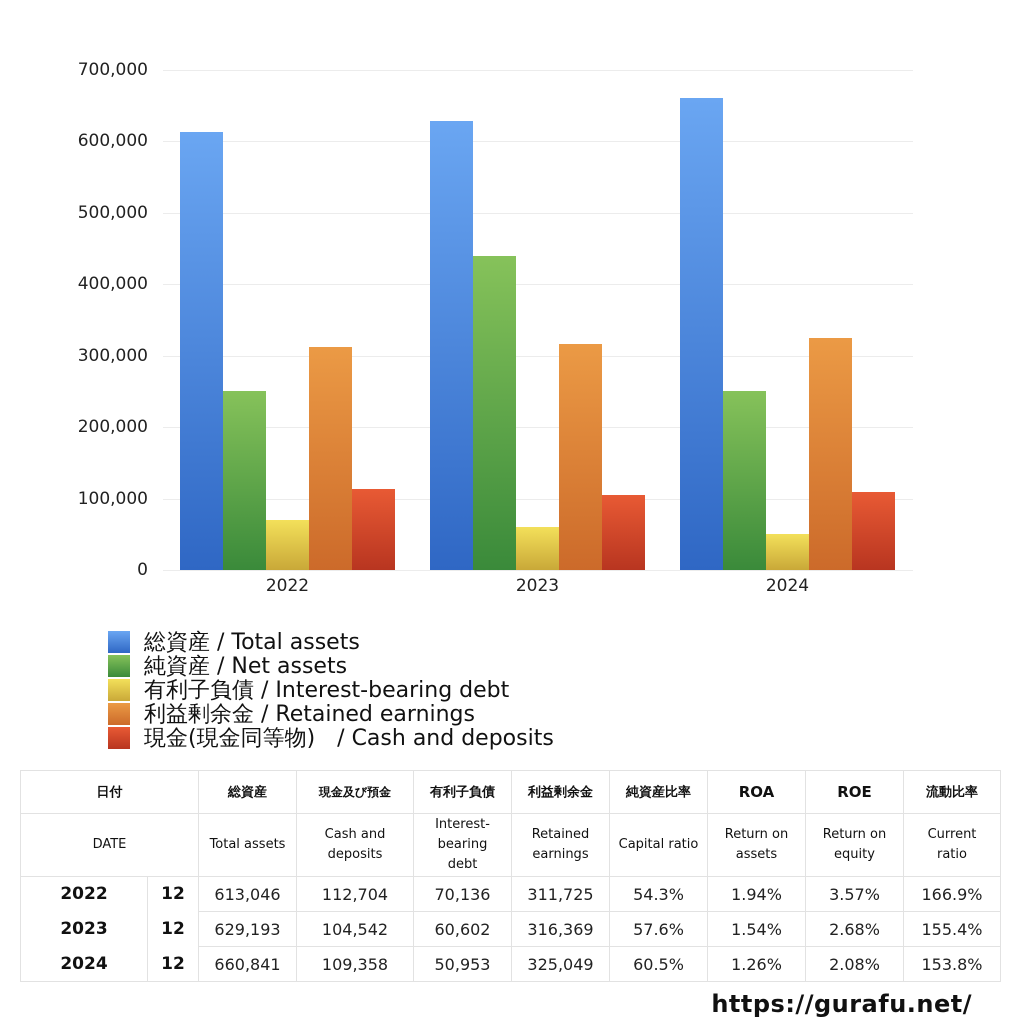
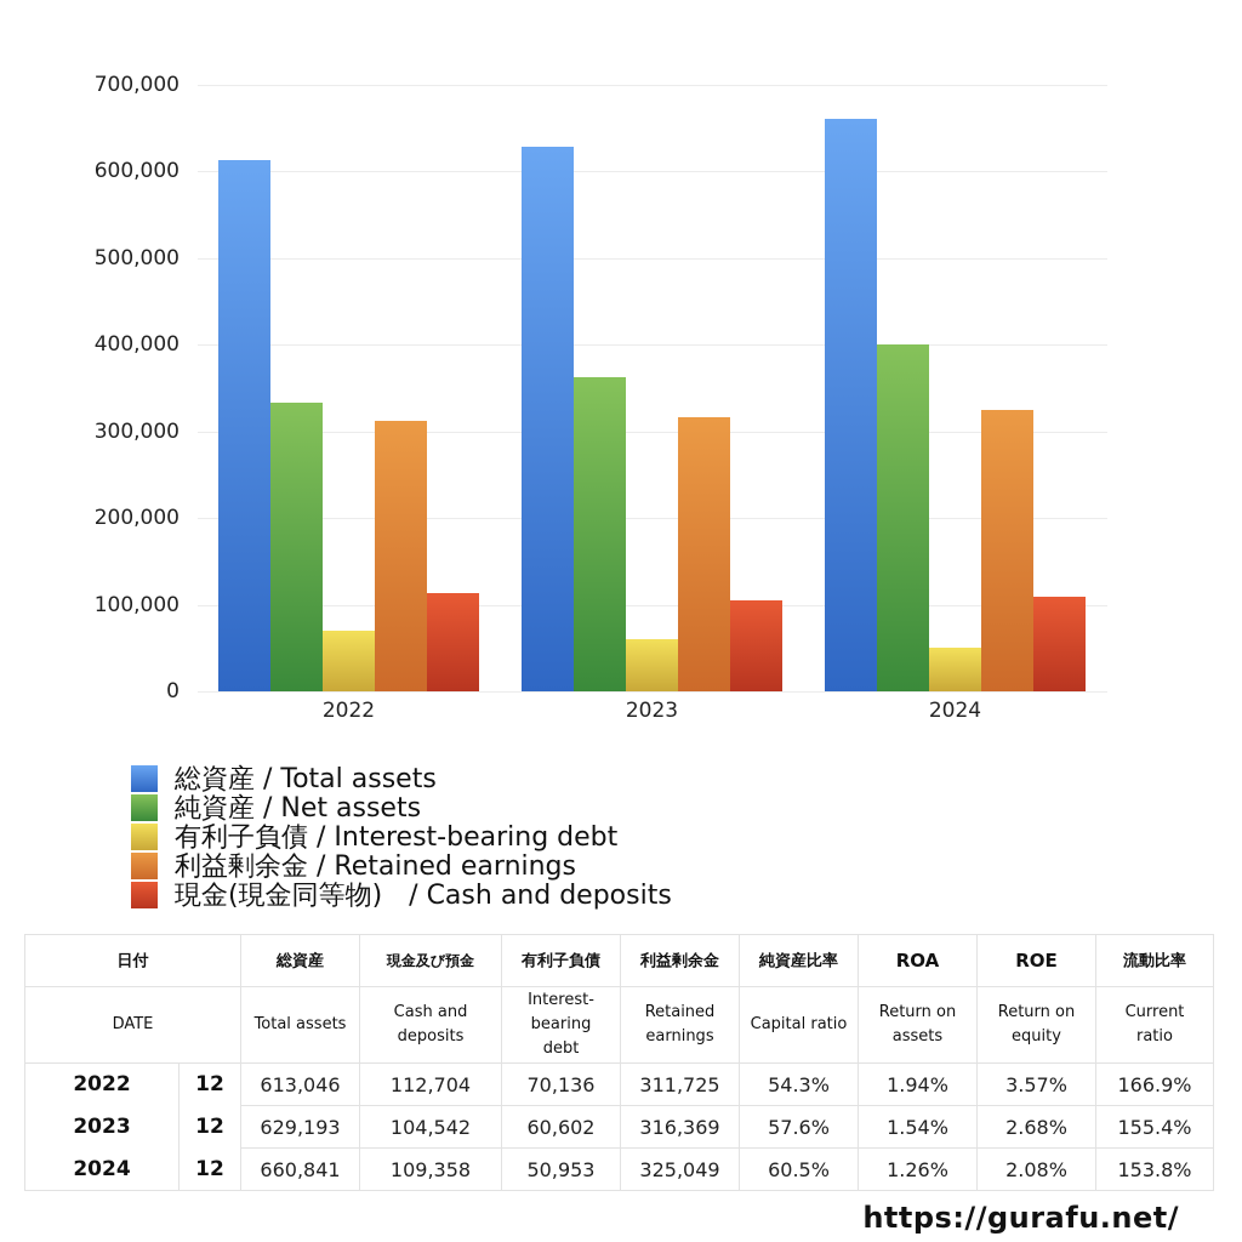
純資産 / Net assets/2022: 250000 -> 330000
純資産 / Net assets/2023: 440000 -> 360000
純資産 / Net assets/2024: 250000 -> 400000
